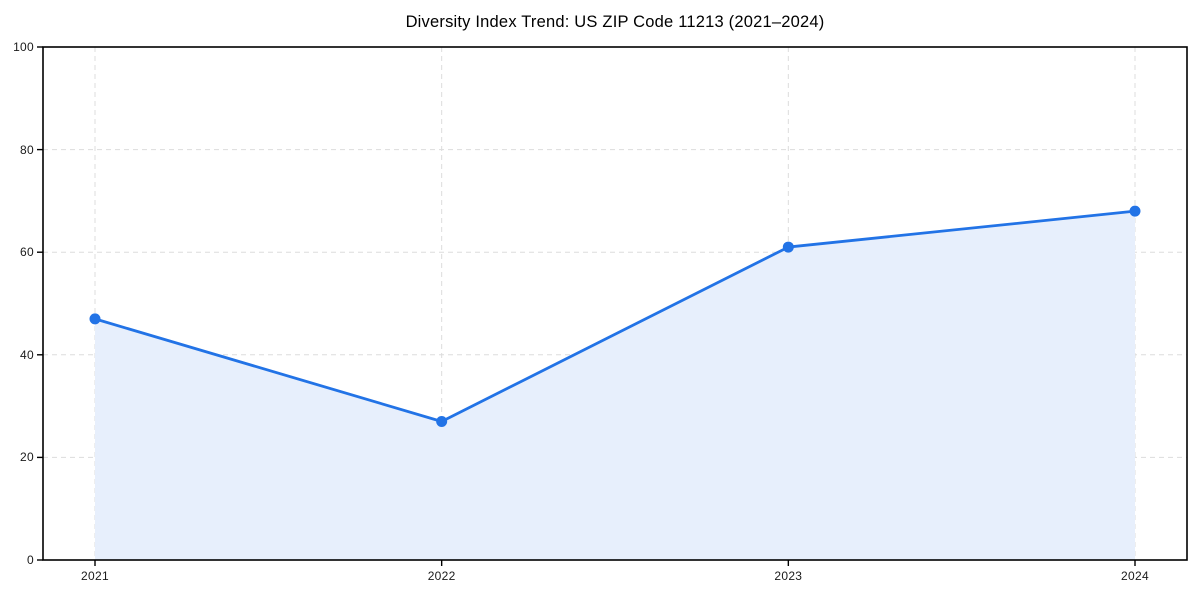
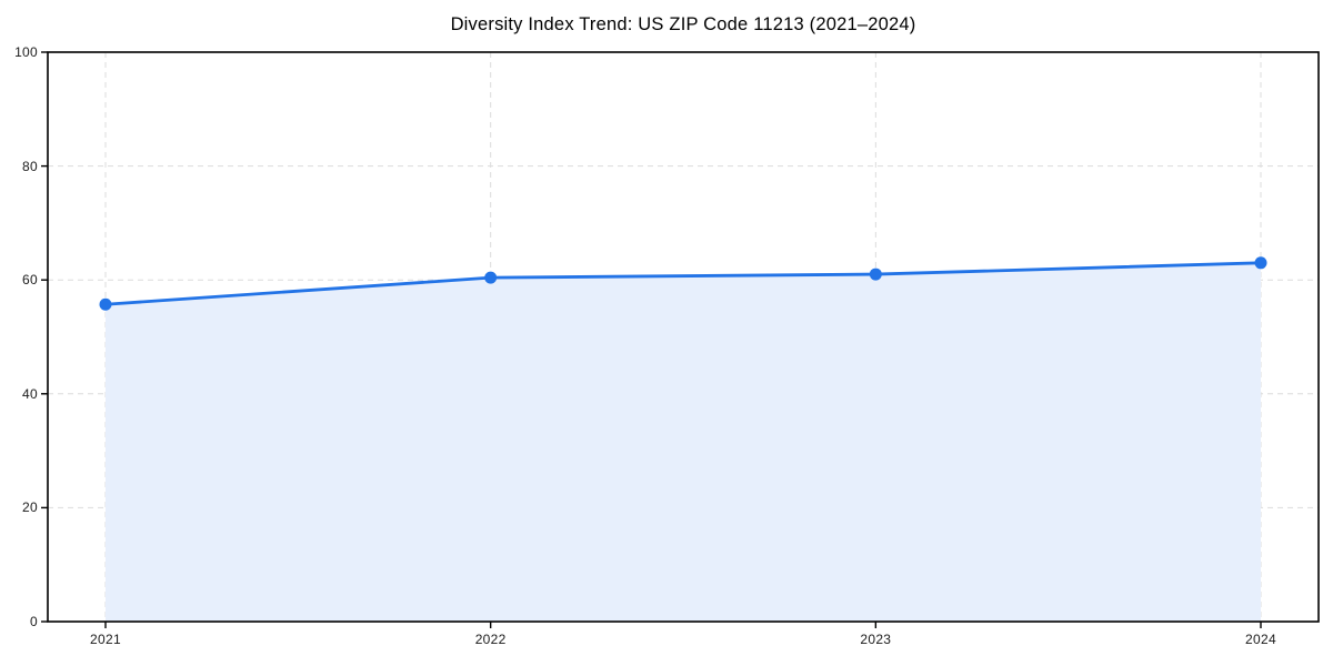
2021: 47 -> 56
2022: 27 -> 60
2024: 68 -> 63
